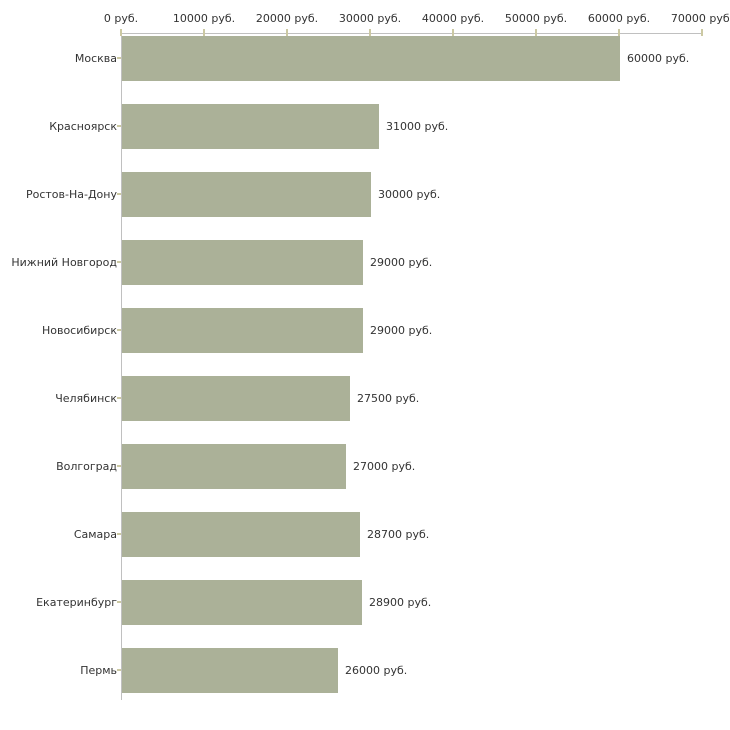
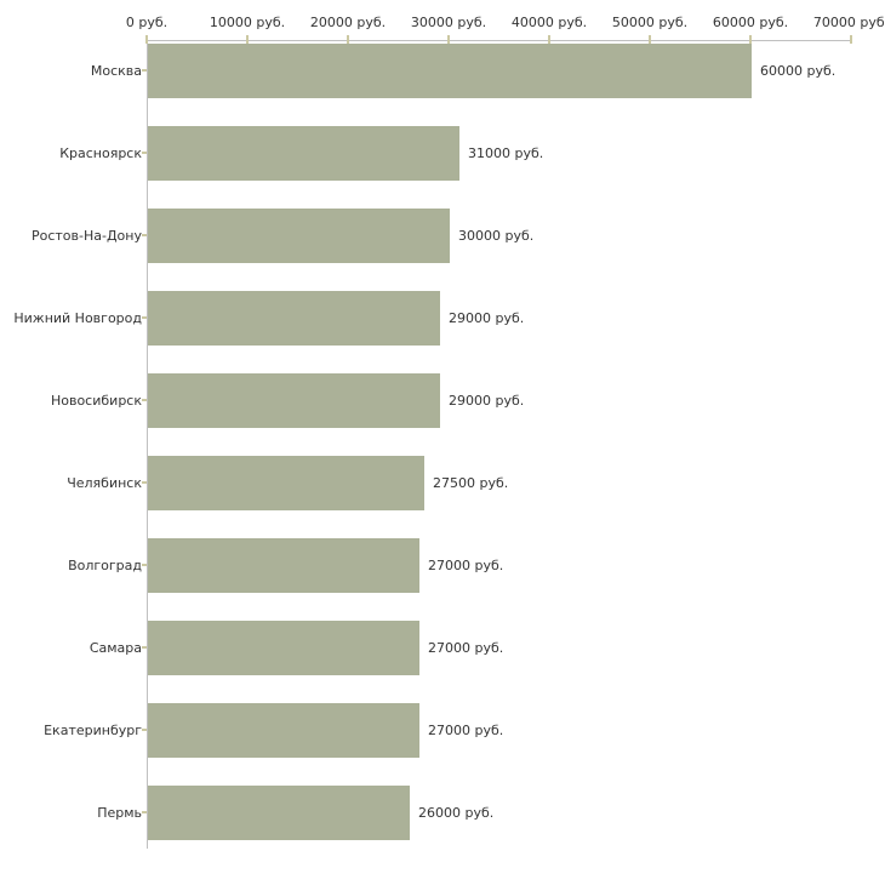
Самара: 28700 -> 27000
Екатеринбург: 28900 -> 27000
